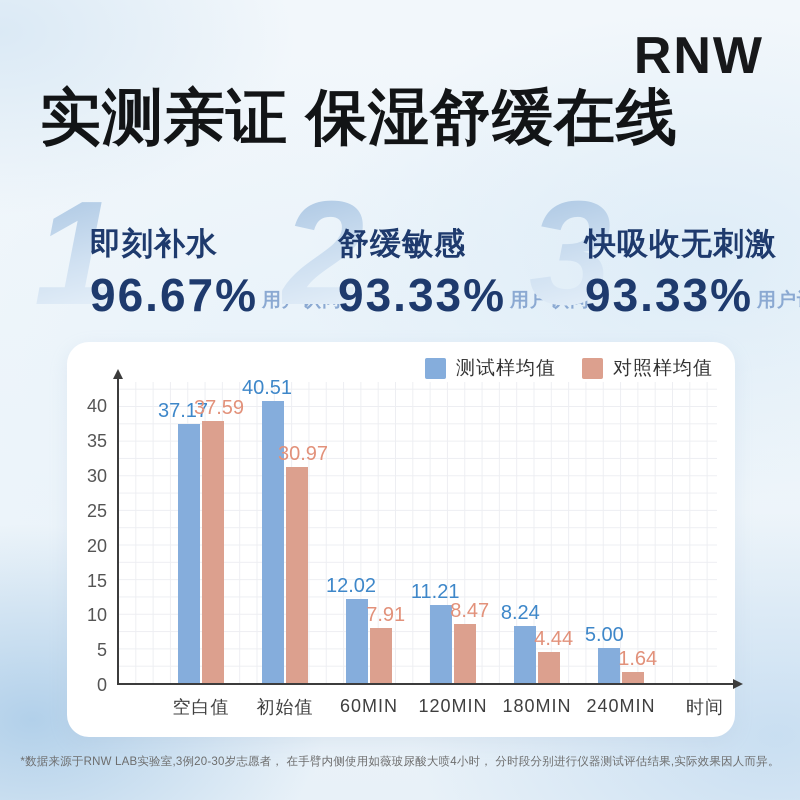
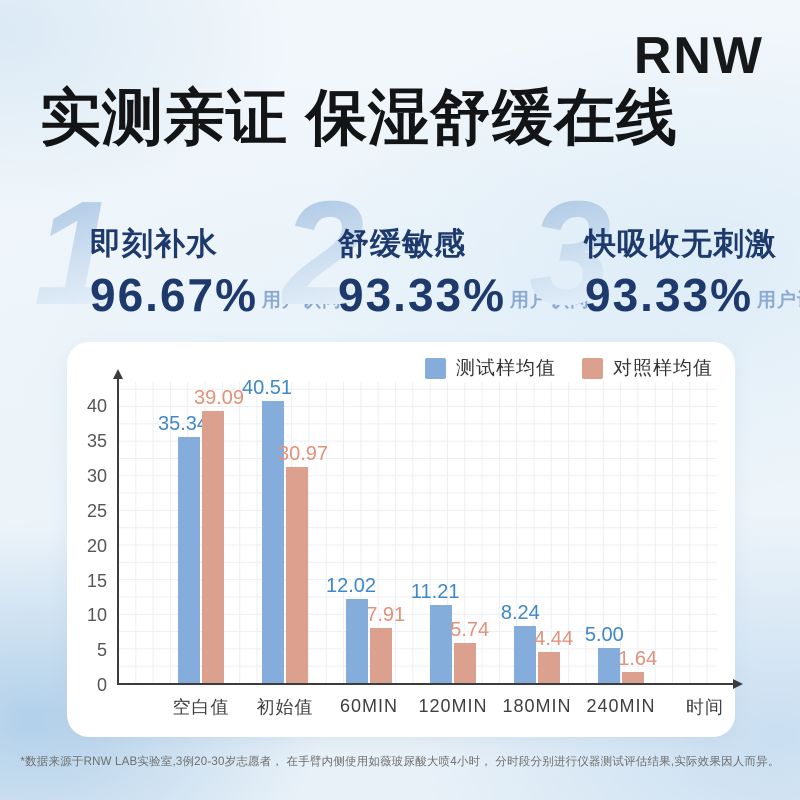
测试样均值/空白值: 37.17 -> 35.34
对照样均值/空白值: 37.59 -> 39.09
对照样均值/120MIN: 8.47 -> 5.74
